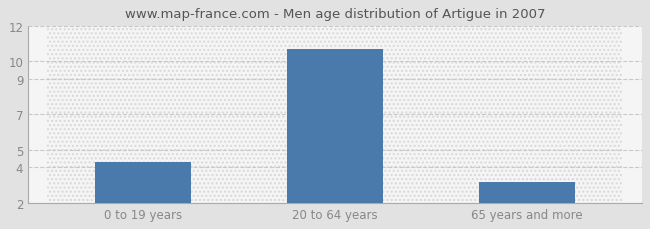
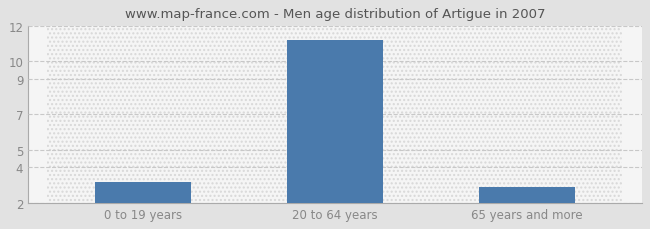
0 to 19 years: 4.3 -> 3.2
20 to 64 years: 10.7 -> 11.2
65 years and more: 3.2 -> 2.9
